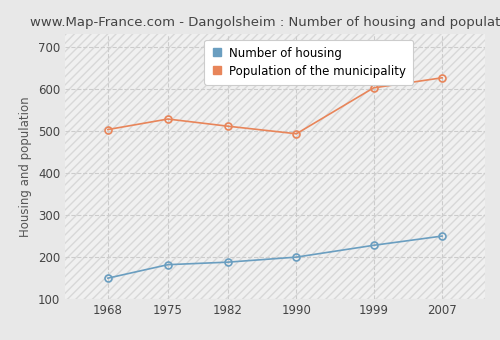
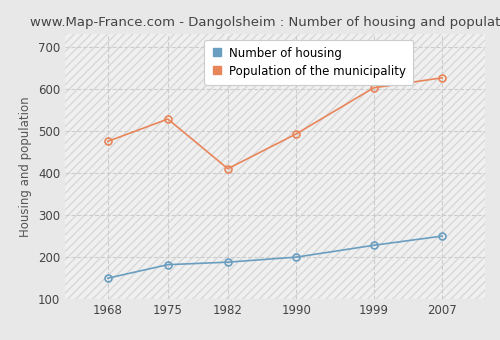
Population of the municipality/1968: 503 -> 475
Population of the municipality/1982: 511 -> 410
